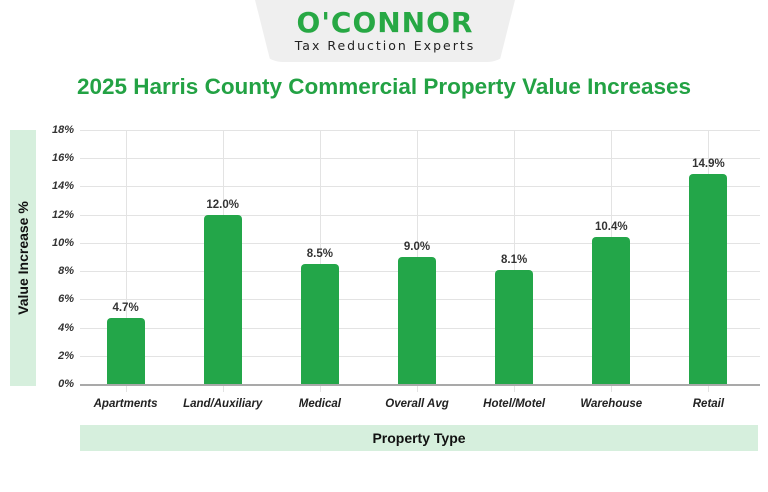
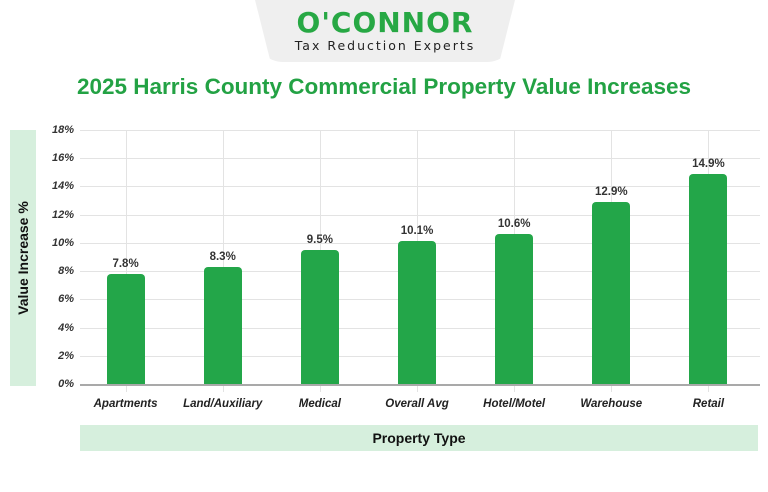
Apartments: 4.7% -> 7.8%
Land/Auxiliary: 12.0% -> 8.3%
Medical: 8.5% -> 9.5%
Overall Avg: 9.0% -> 10.1%
Hotel/Motel: 8.1% -> 10.6%
Warehouse: 10.4% -> 12.9%
